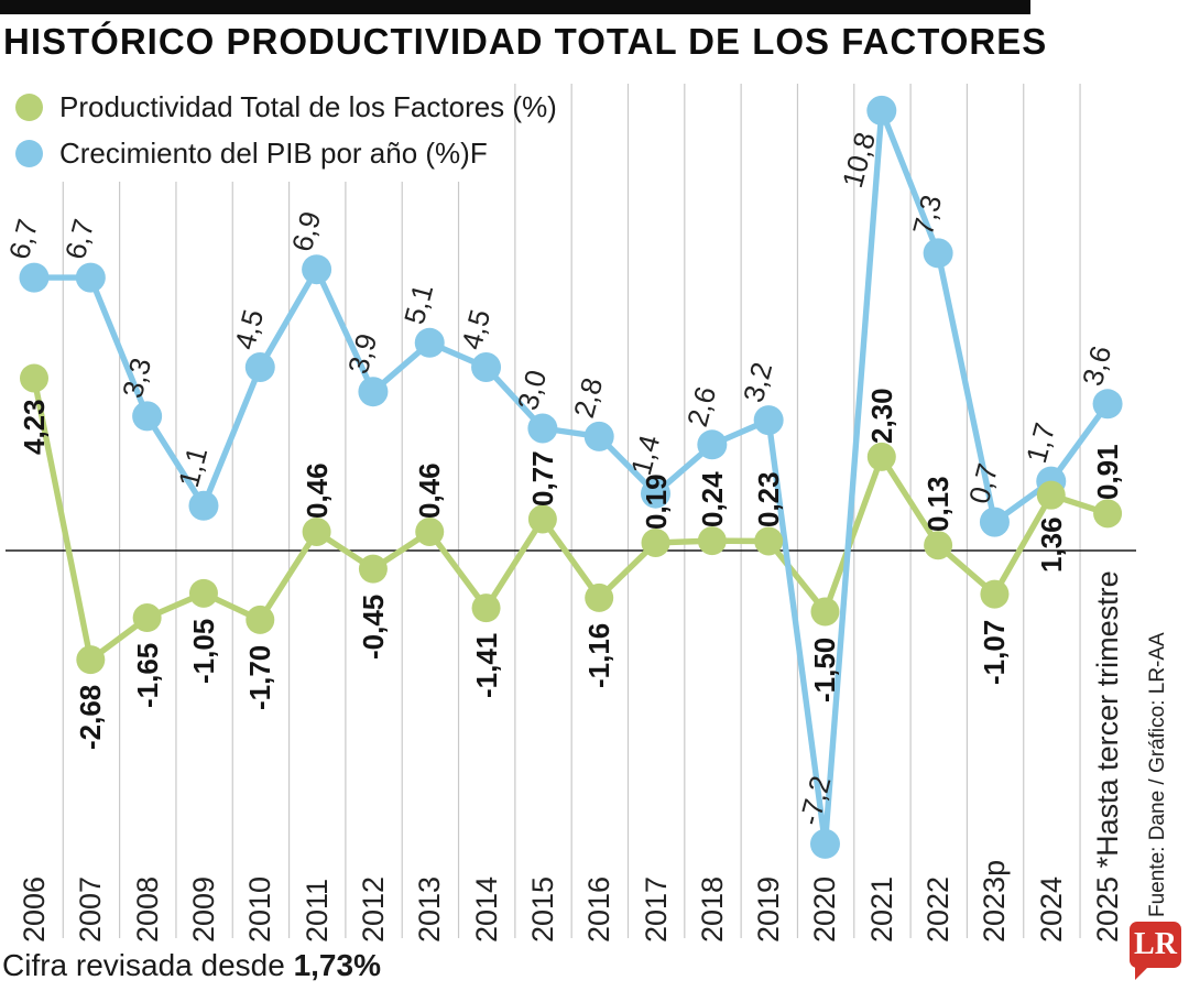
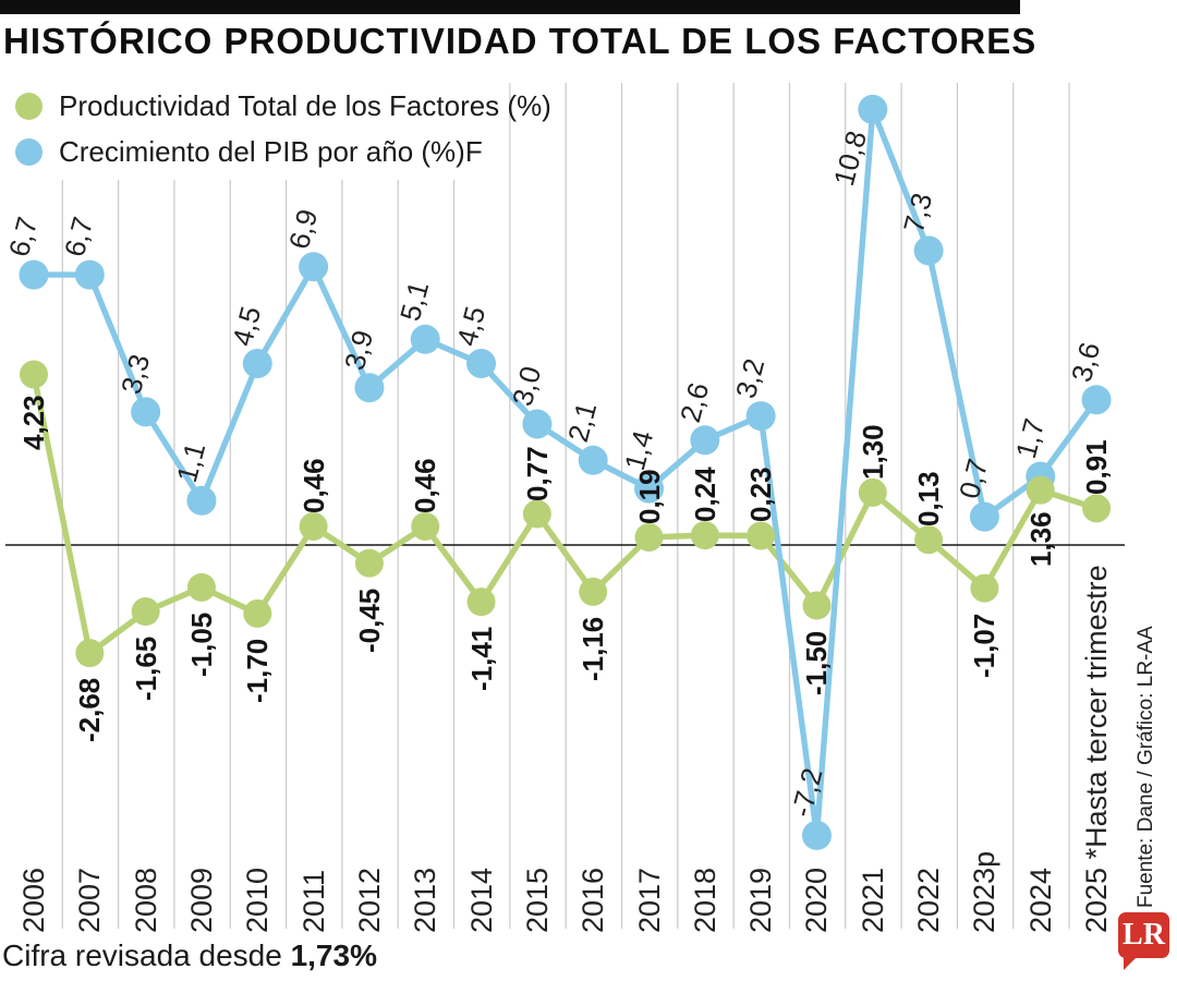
Crecimiento del PIB por año (%)F/2016: 2,8 -> 2,1
Productividad Total de los Factores (%)/2021: 2,30 -> 1,30
